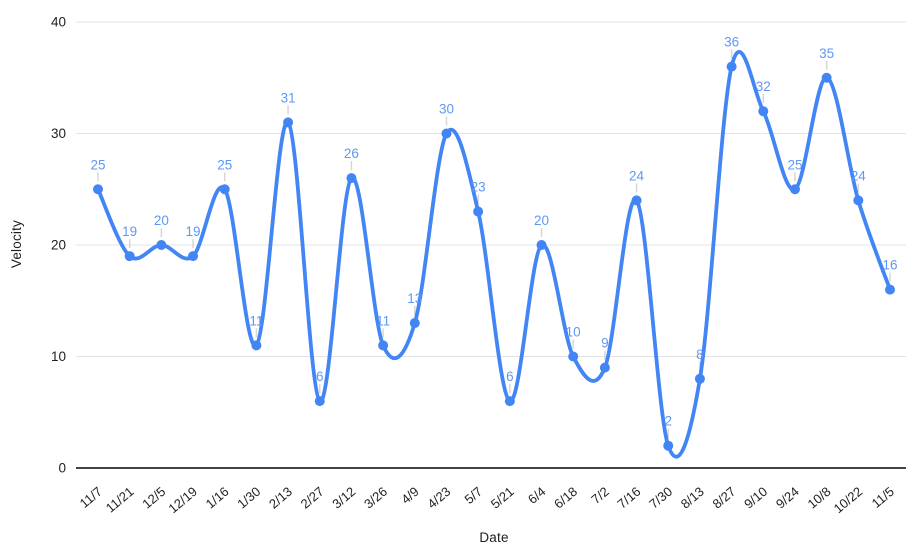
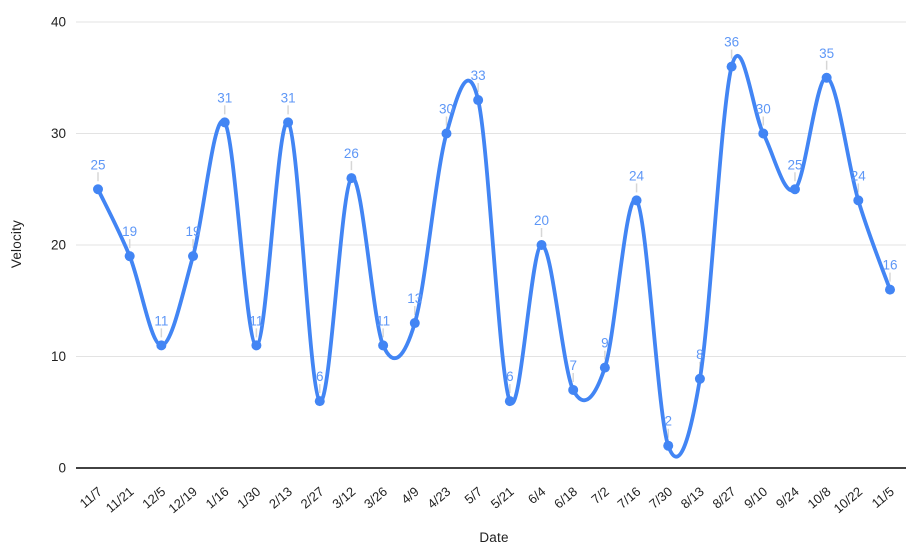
12/5: 20 -> 11
1/16: 25 -> 31
5/7: 23 -> 33
6/18: 10 -> 7
9/10: 32 -> 30
